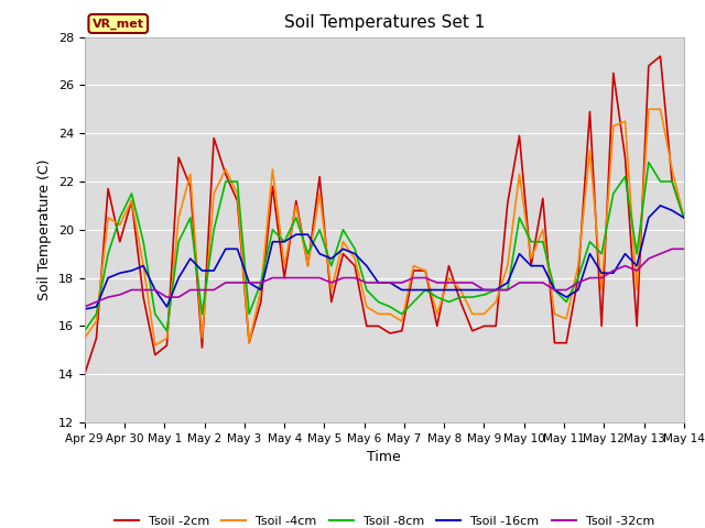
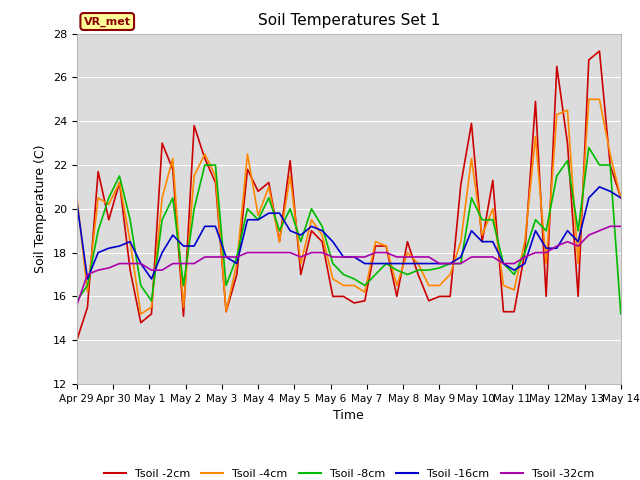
Tsoil -4cm/Apr 29: 15.5 -> 20.6
Tsoil -16cm/Apr 29: 16.7 -> 20.3
Tsoil -32cm/Apr 29: 16.8 -> 15.6
Tsoil -2cm/May 4: 18.0 -> 20.8
Tsoil -4cm/May 4: 18.5 -> 19.7
Tsoil -8cm/May 14: 20.5 -> 15.2
